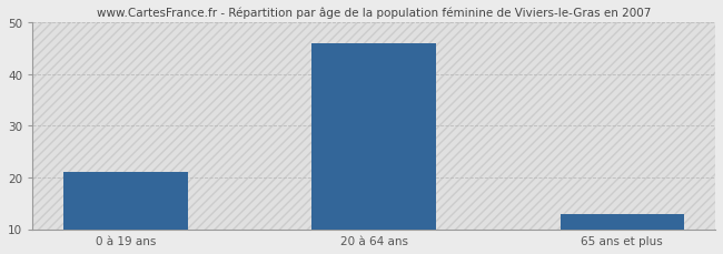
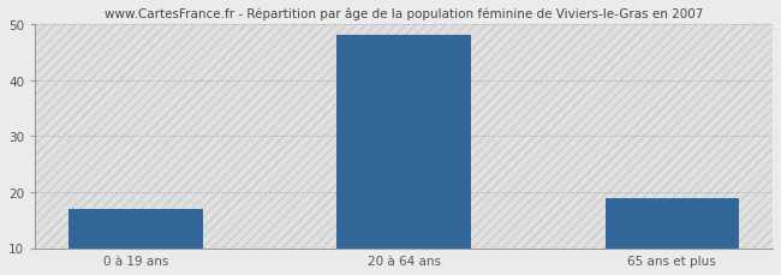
0 à 19 ans: 21 -> 17
20 à 64 ans: 46 -> 48
65 ans et plus: 13 -> 19
